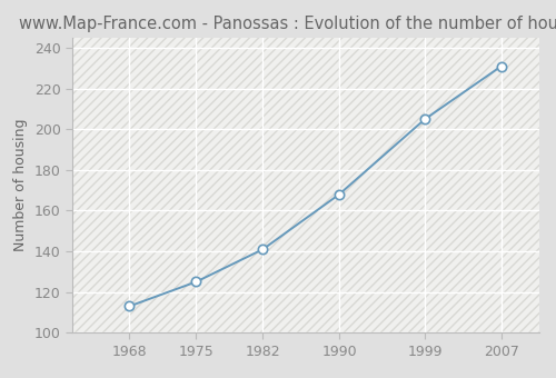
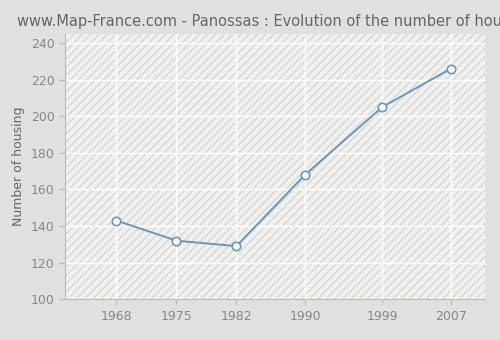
1968: 113 -> 143
1975: 125 -> 132
1982: 141 -> 129
2007: 231 -> 226
